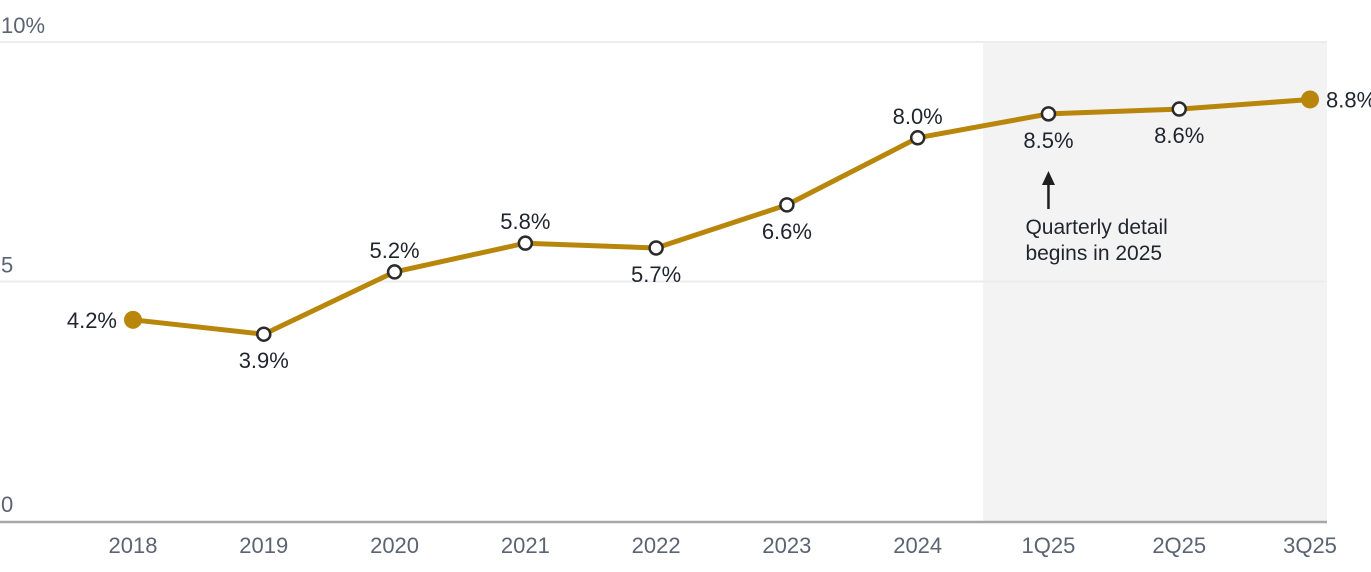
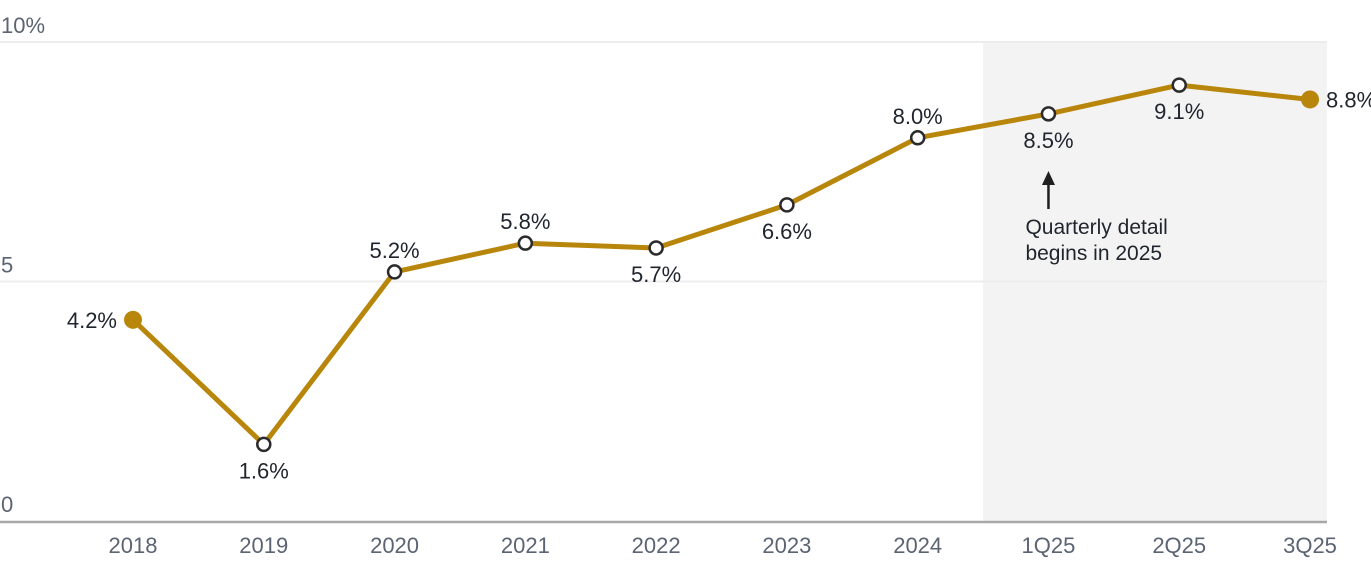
2019: 3.9% -> 1.6%
2Q25: 8.6% -> 9.1%
